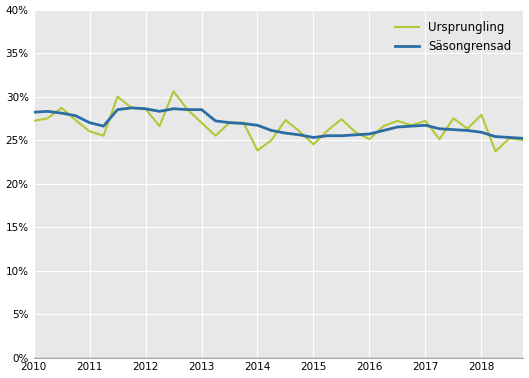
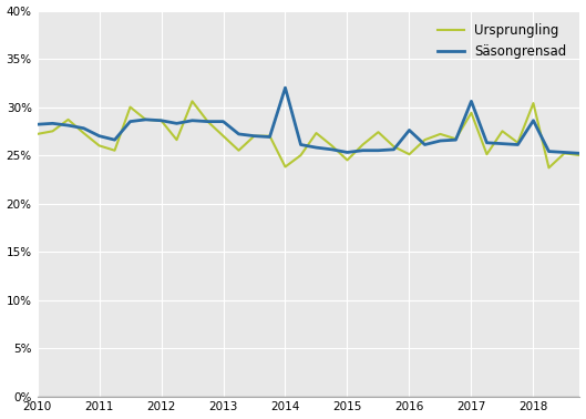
Säsongrensad/2014: 26.7% -> 32.0%
Säsongrensad/2016: 25.7% -> 27.6%
Ursprungling/2017: 27.2% -> 29.4%
Säsongrensad/2017: 26.7% -> 30.6%
Ursprungling/2018: 27.9% -> 30.4%
Säsongrensad/2018: 25.9% -> 28.6%
